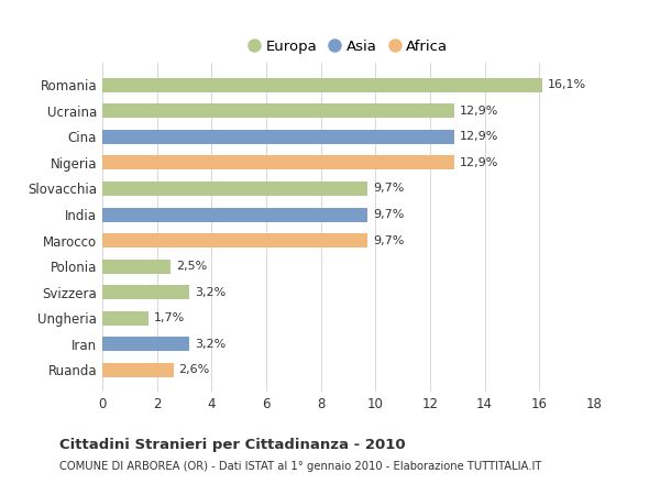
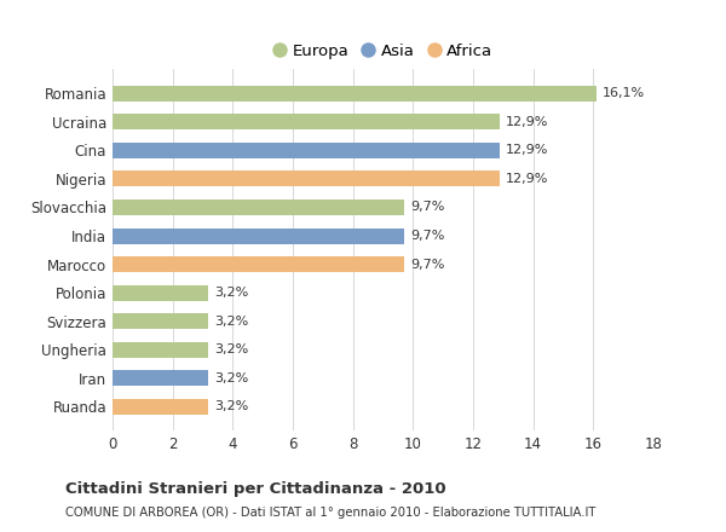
Polonia: 2,5% -> 3,2%
Ungheria: 1,7% -> 3,2%
Ruanda: 2,6% -> 3,2%
